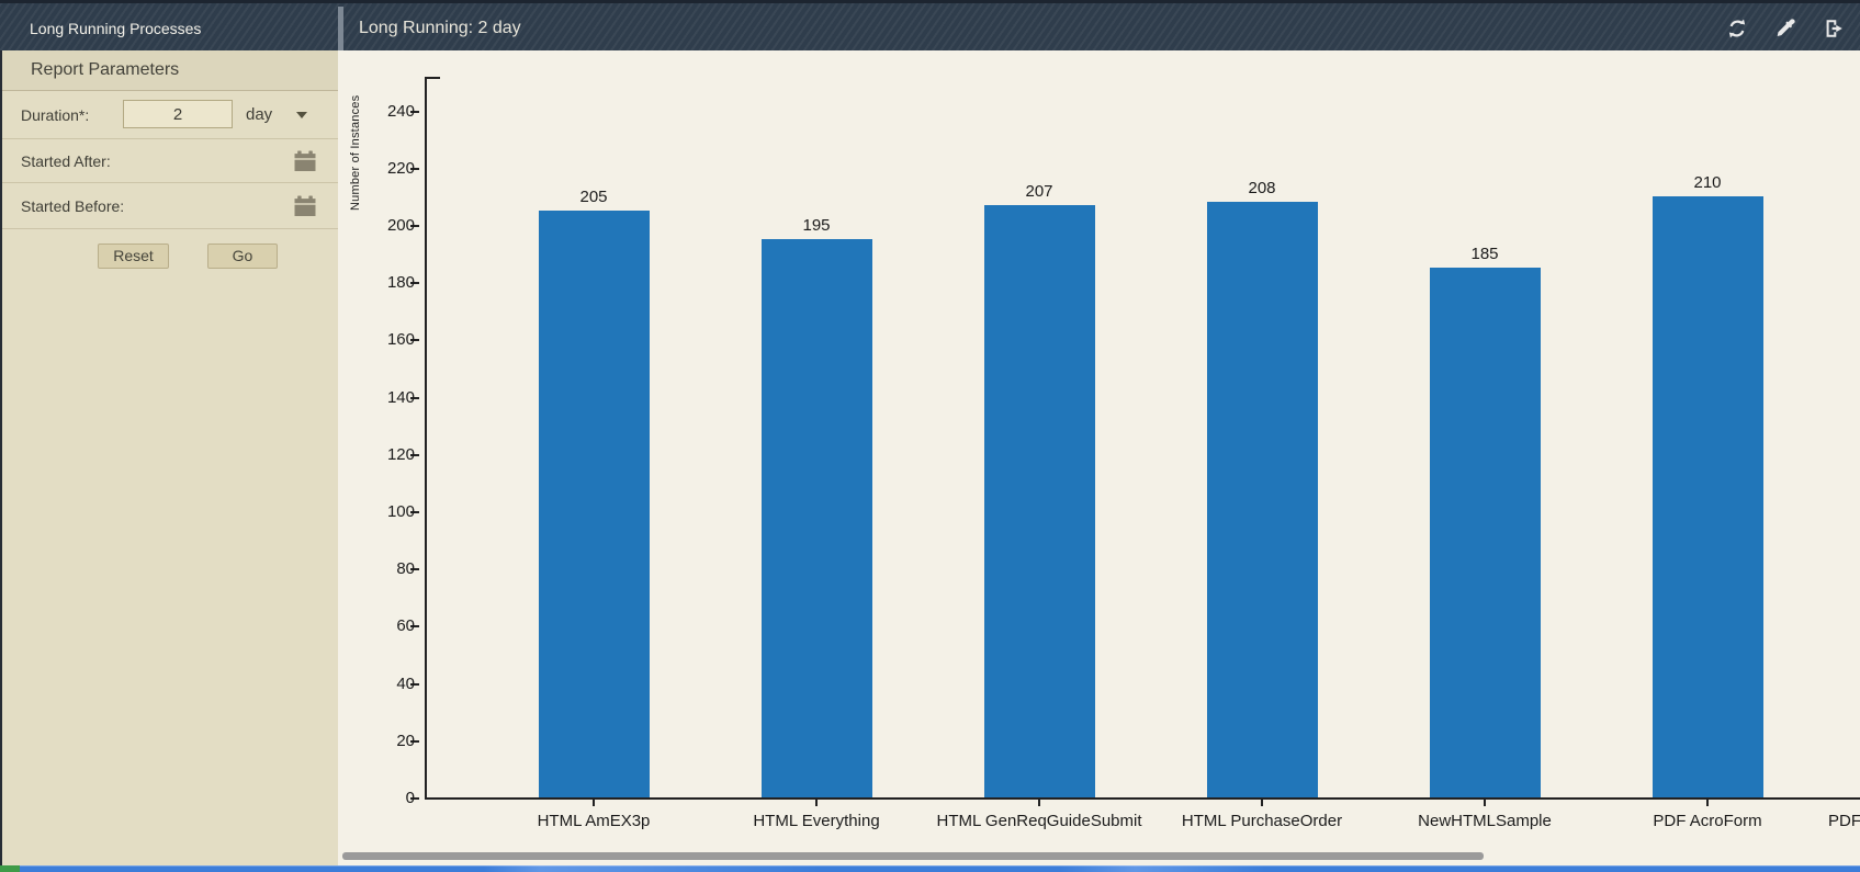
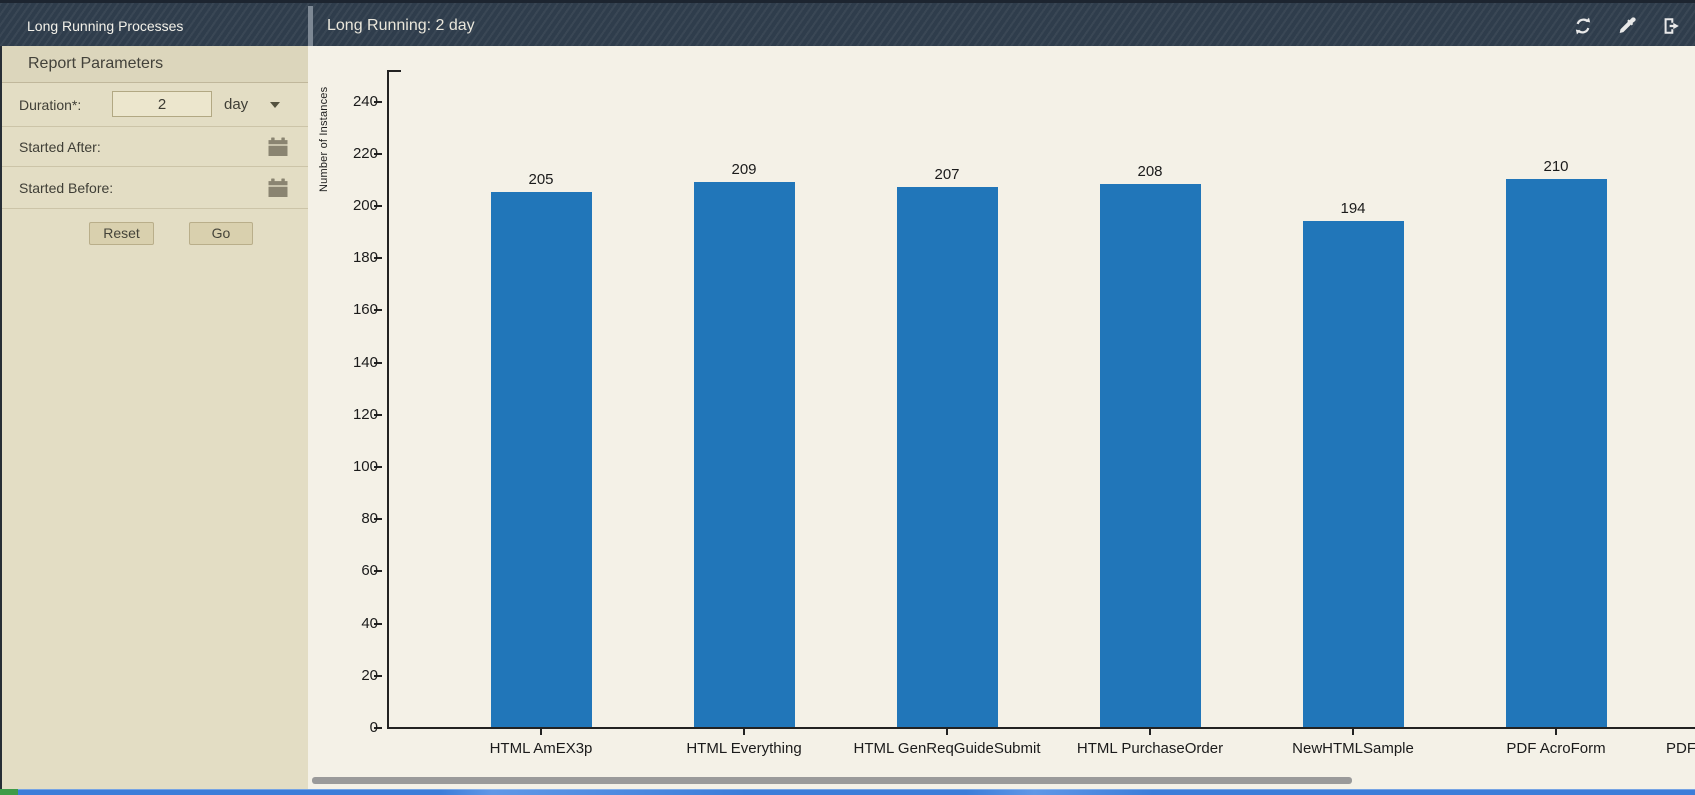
HTML Everything: 195 -> 209
NewHTMLSample: 185 -> 194
